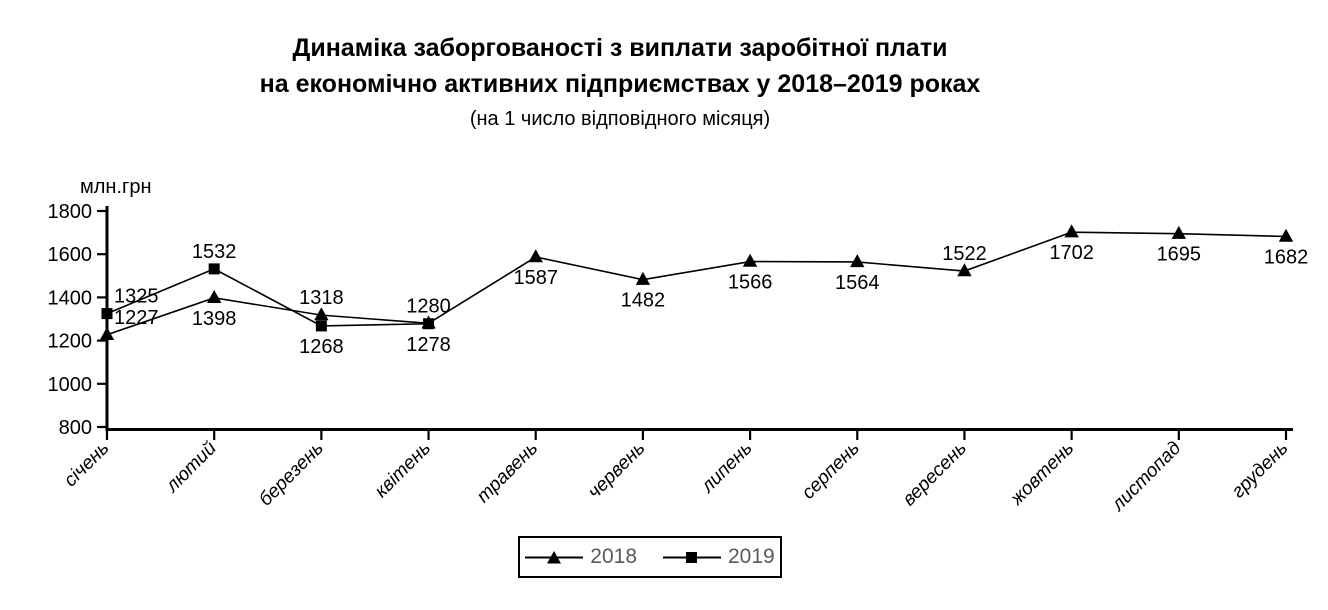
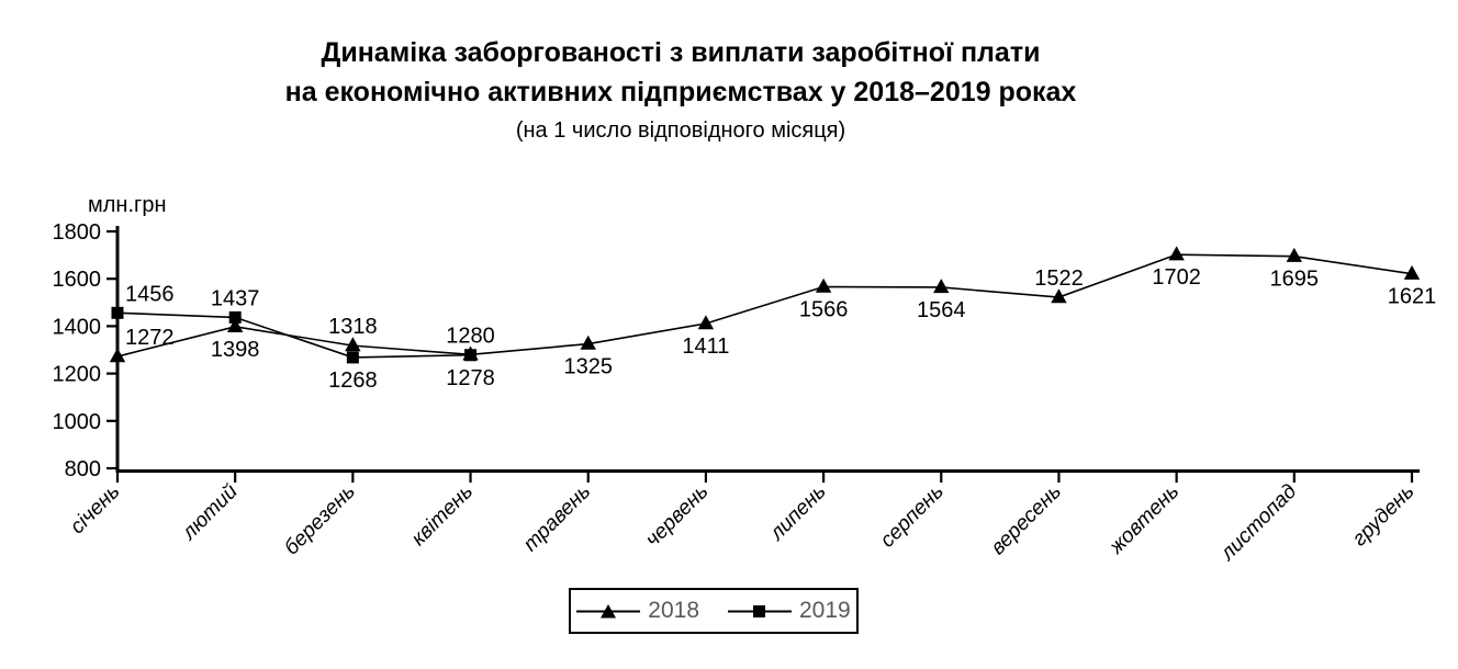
2018/січень: 1227 -> 1272
2019/січень: 1325 -> 1456
2019/лютий: 1532 -> 1437
2018/травень: 1587 -> 1325
2018/червень: 1482 -> 1411
2018/грудень: 1682 -> 1621
